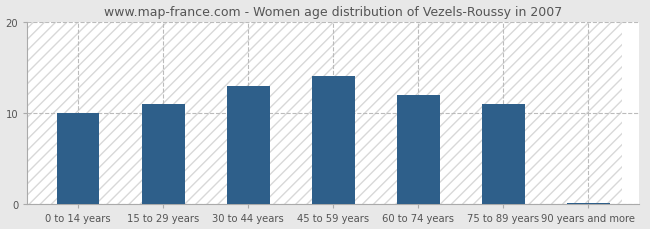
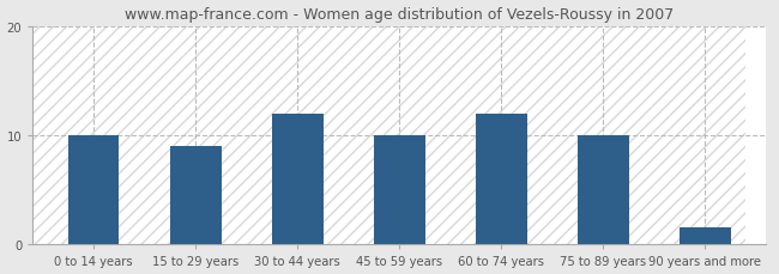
15 to 29 years: 11.0 -> 9.0
30 to 44 years: 13.0 -> 12.0
45 to 59 years: 14.0 -> 10.0
75 to 89 years: 11.0 -> 10.0
90 years and more: 0.2 -> 1.6
